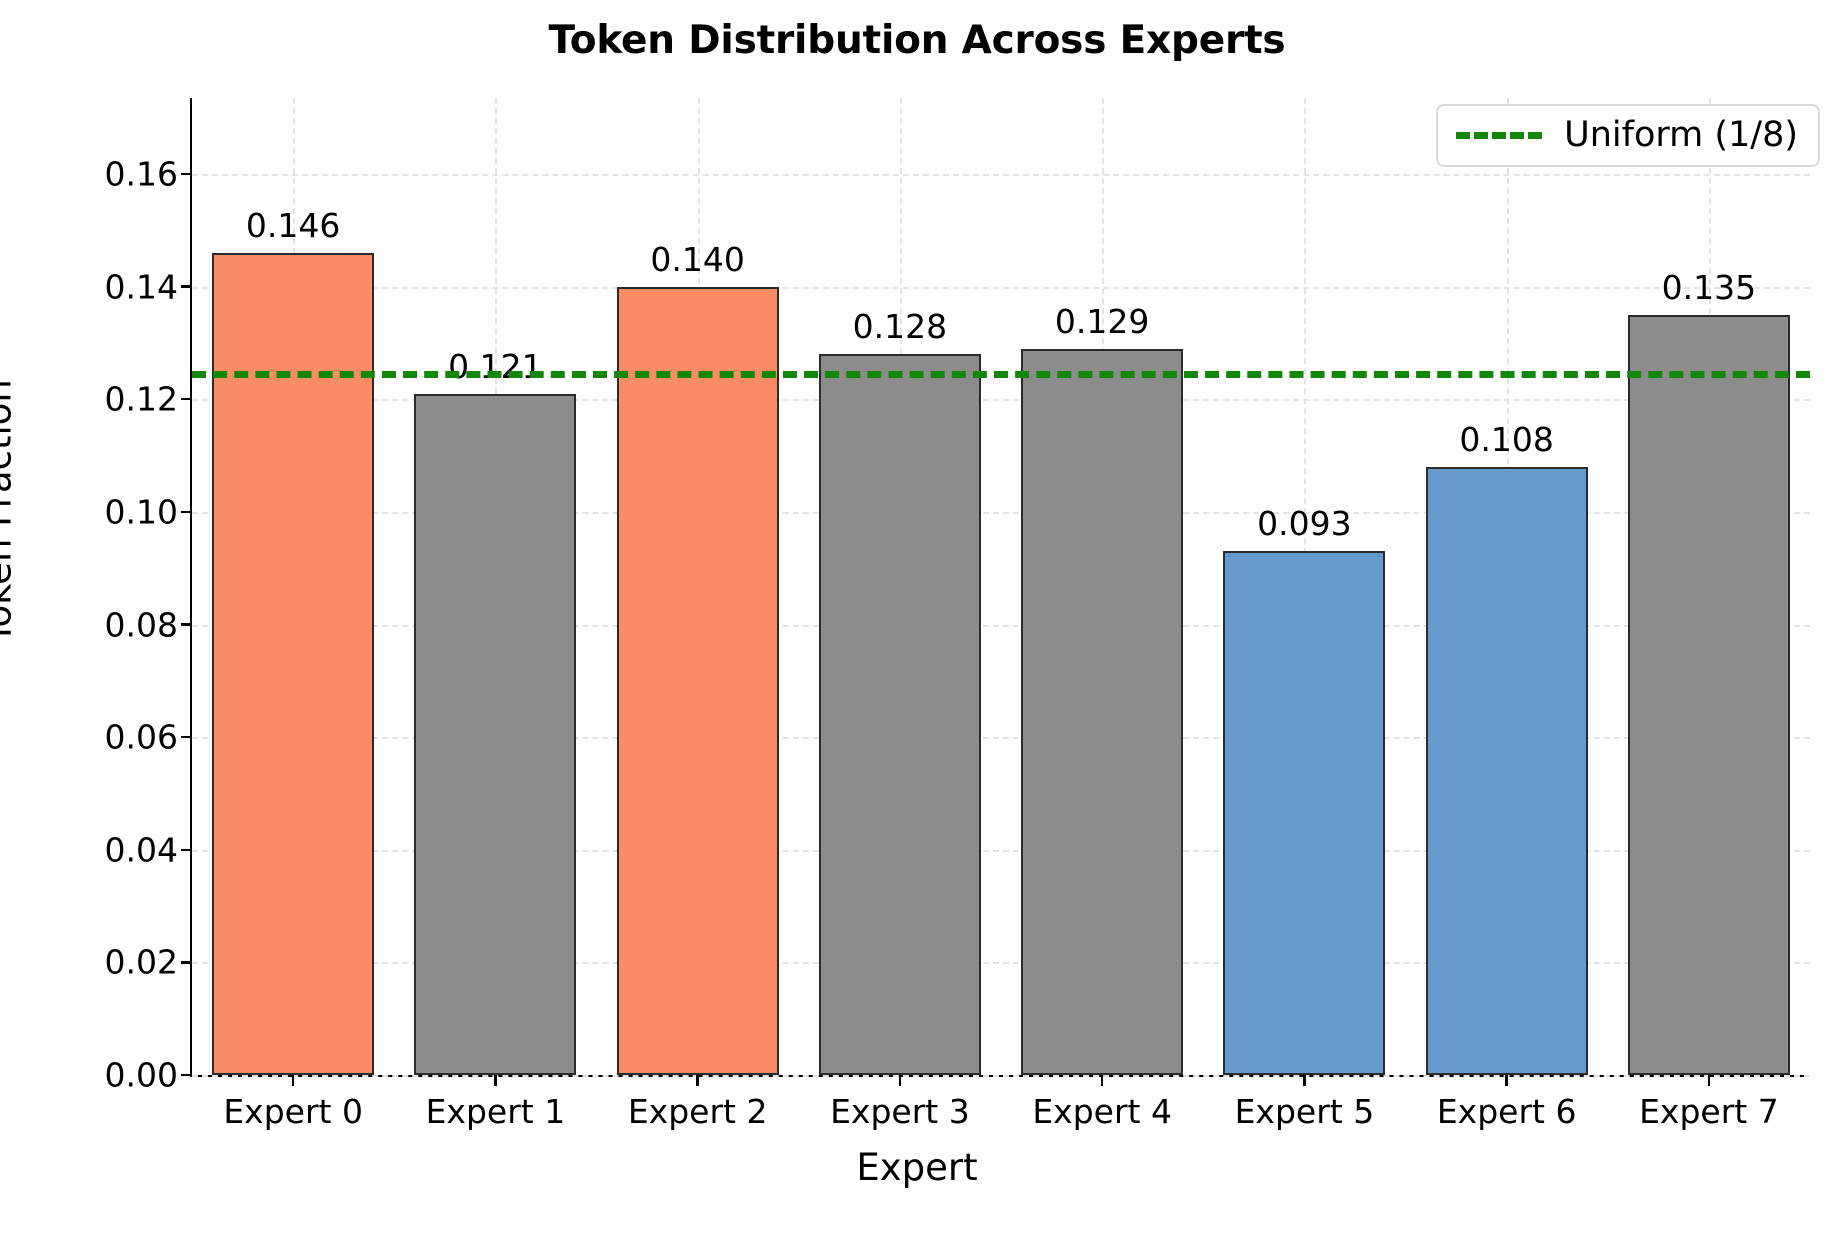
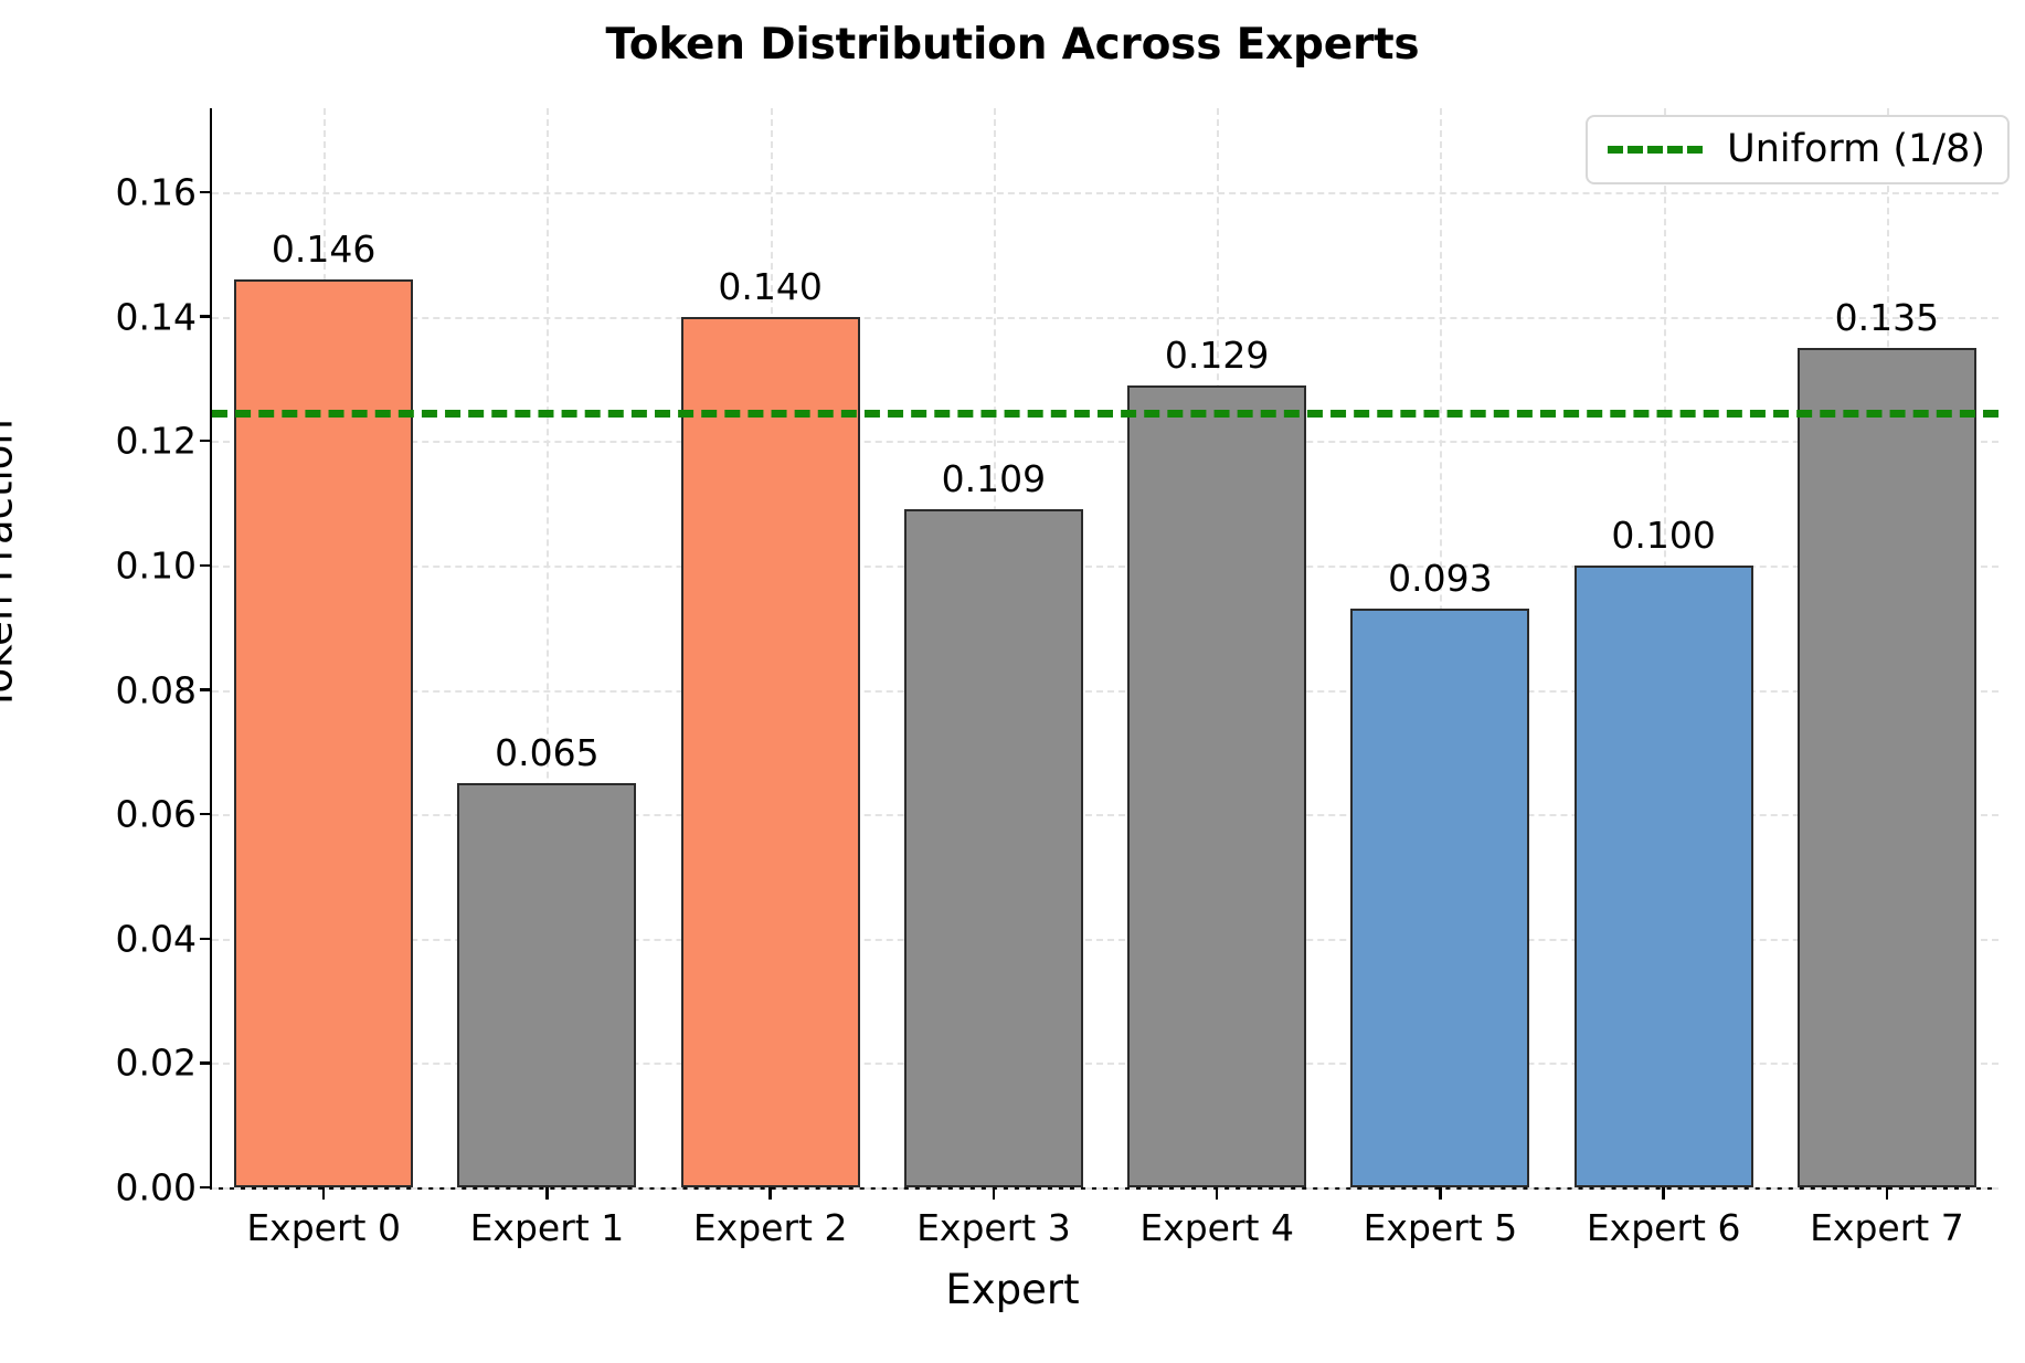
Expert 1: 0.121 -> 0.065
Expert 3: 0.128 -> 0.109
Expert 6: 0.108 -> 0.100
